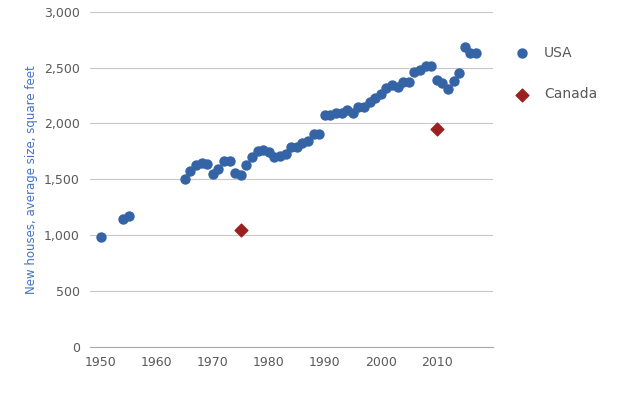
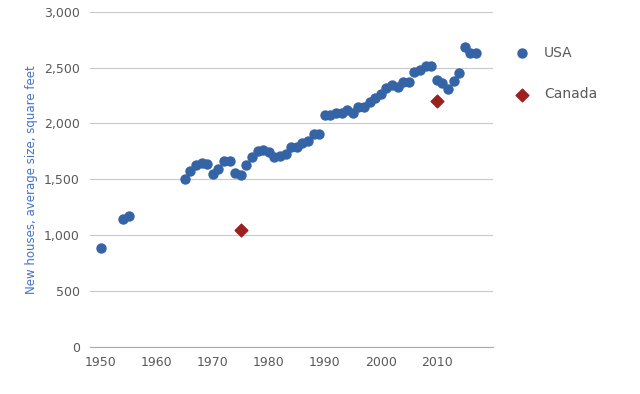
USA/1950: 980 -> 880
Canada/2010: 1,950 -> 2,200
